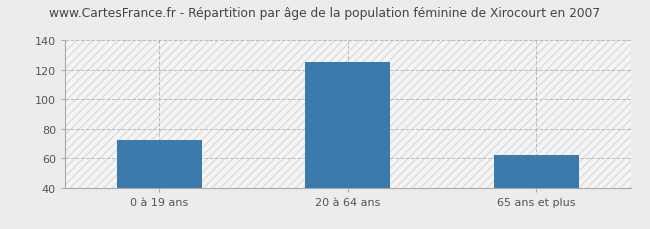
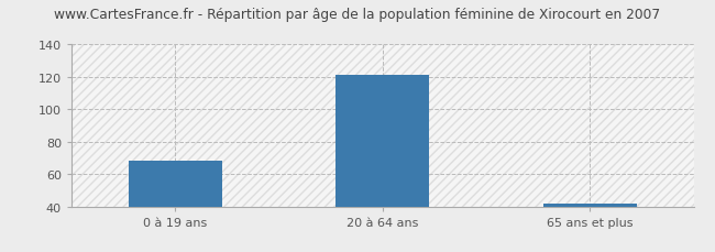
0 à 19 ans: 72 -> 68
20 à 64 ans: 125 -> 121
65 ans et plus: 62 -> 42
